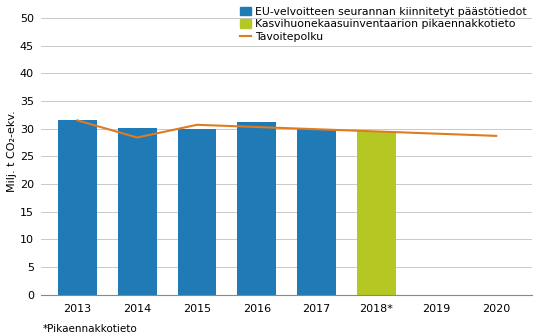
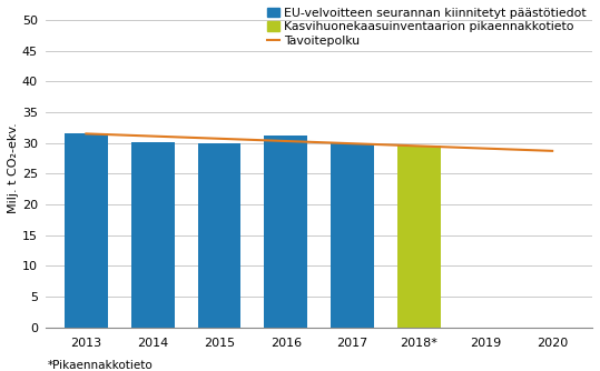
Tavoitepolku/2014: 28.4 -> 31.1
